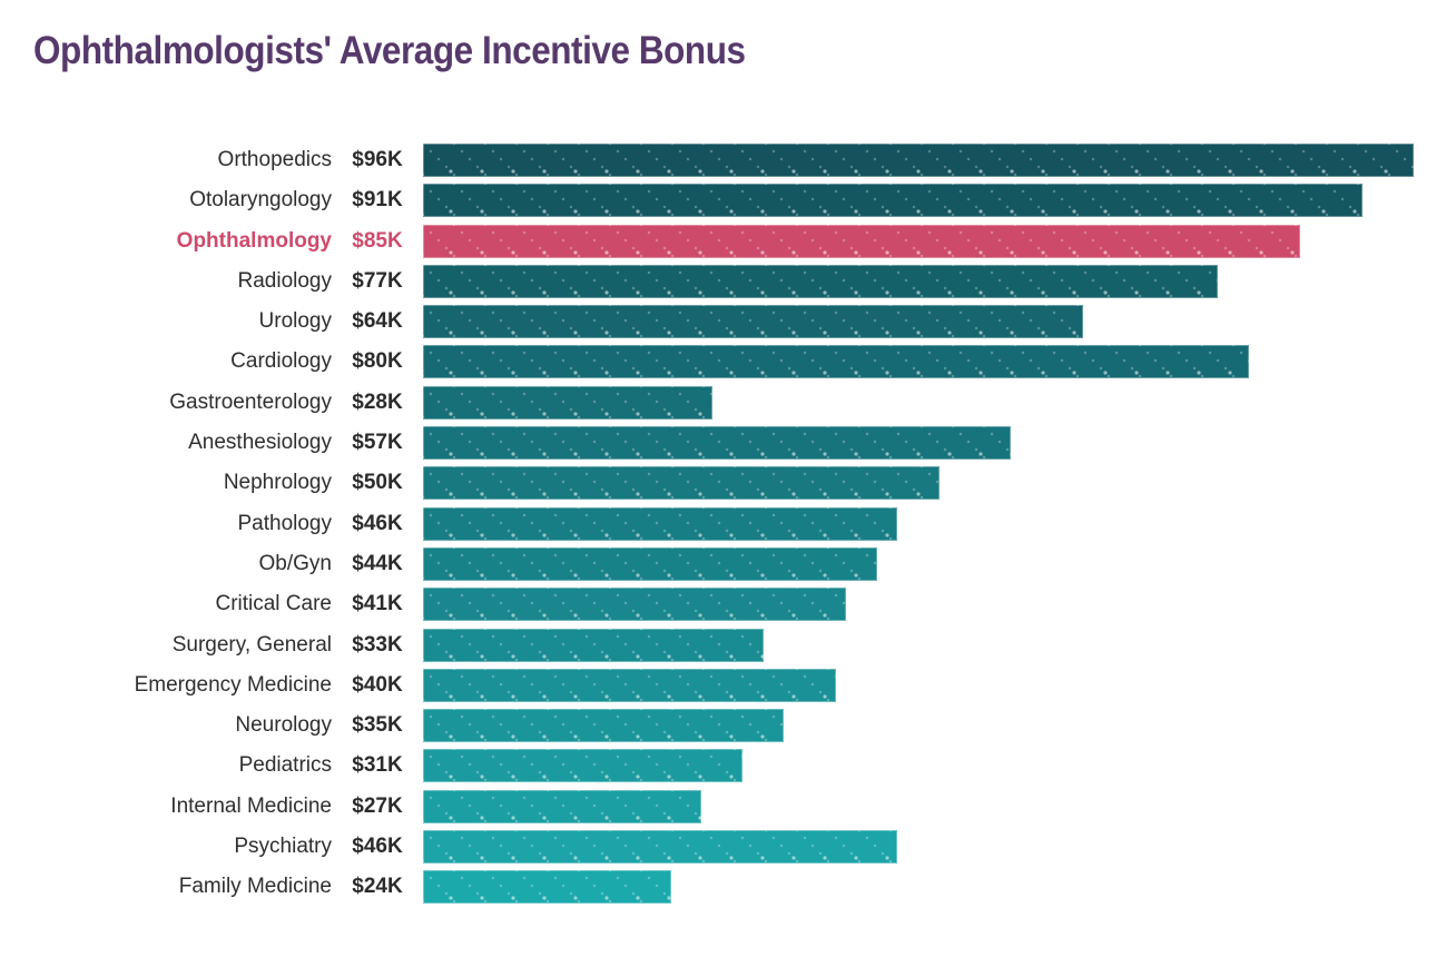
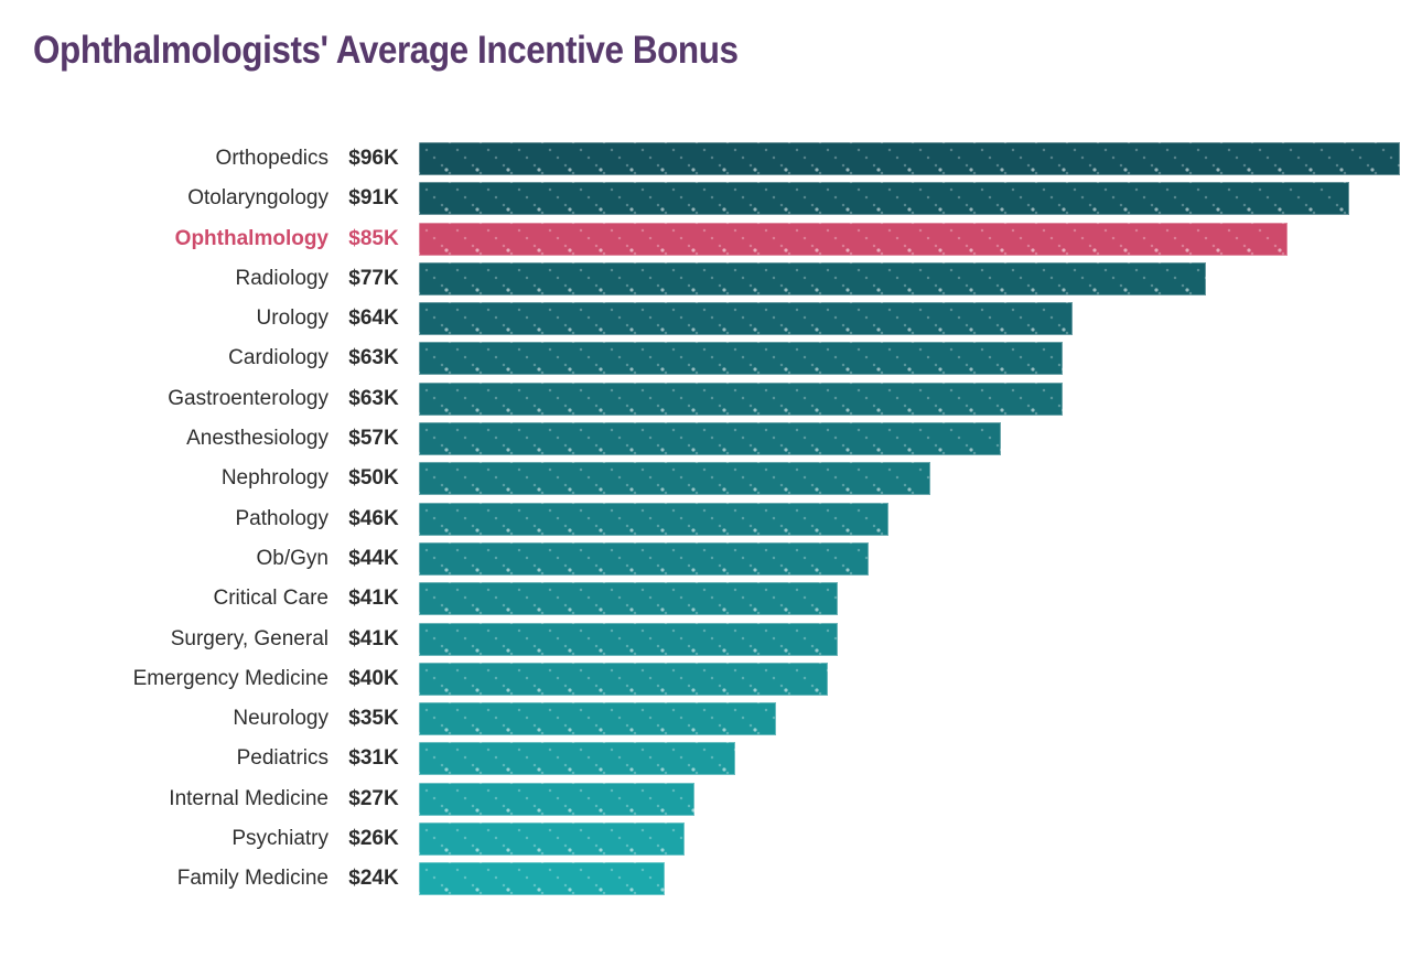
Cardiology: $80K -> $63K
Gastroenterology: $28K -> $63K
Surgery, General: $33K -> $41K
Psychiatry: $46K -> $26K
